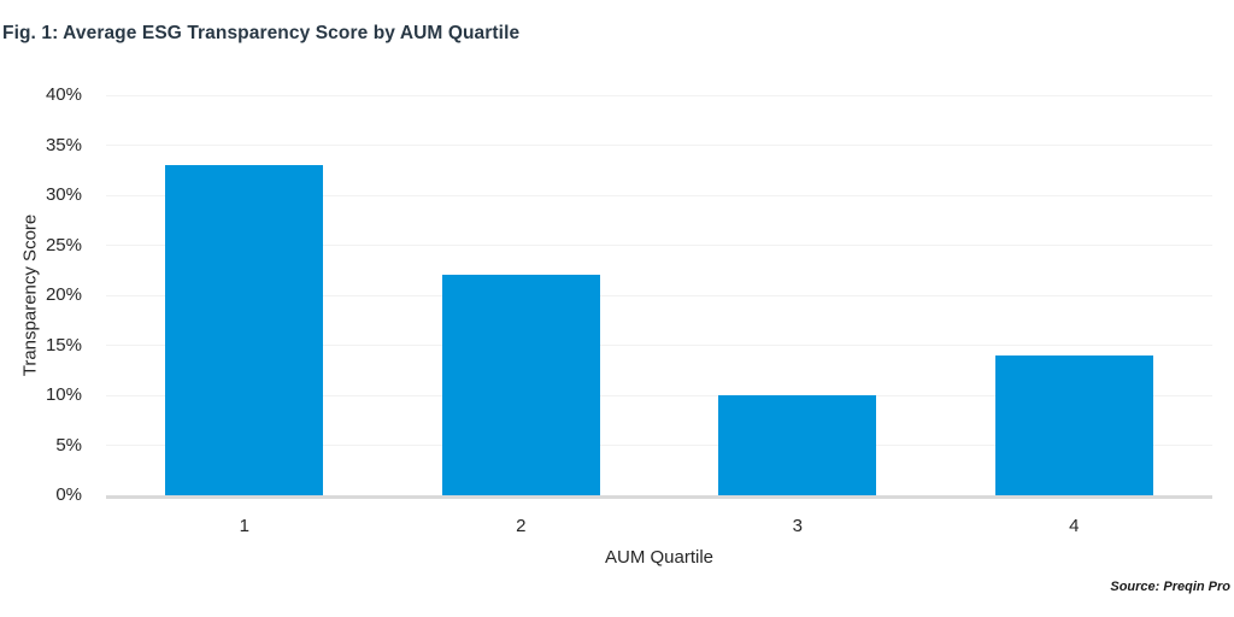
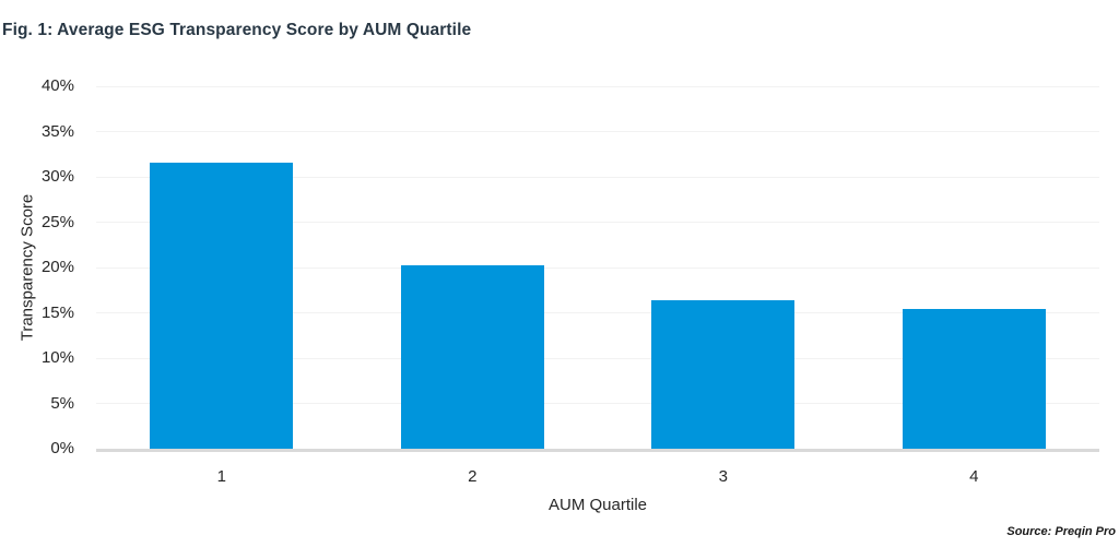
1: 33% -> 32%
2: 22% -> 20%
3: 10% -> 16%
4: 14% -> 15%
